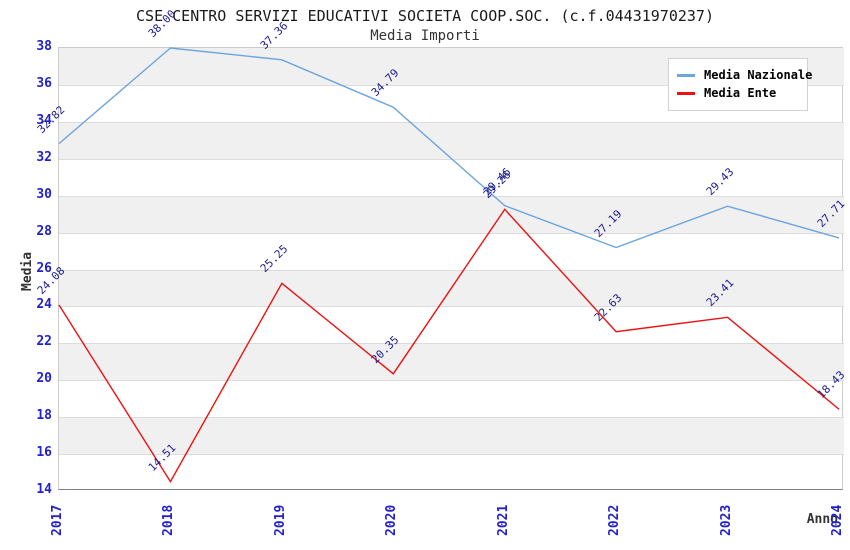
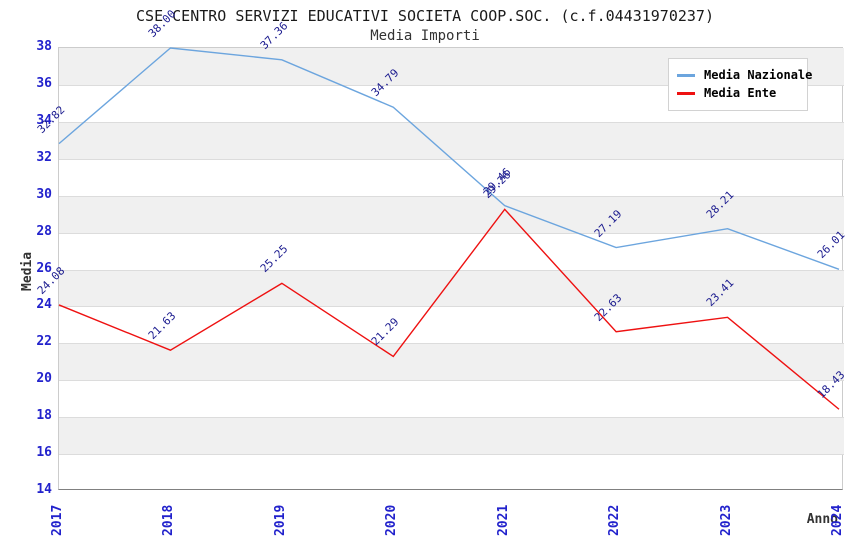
Media Ente/2018: 14.51 -> 21.63
Media Ente/2020: 20.35 -> 21.29
Media Nazionale/2023: 29.43 -> 28.21
Media Nazionale/2024: 27.71 -> 26.01
